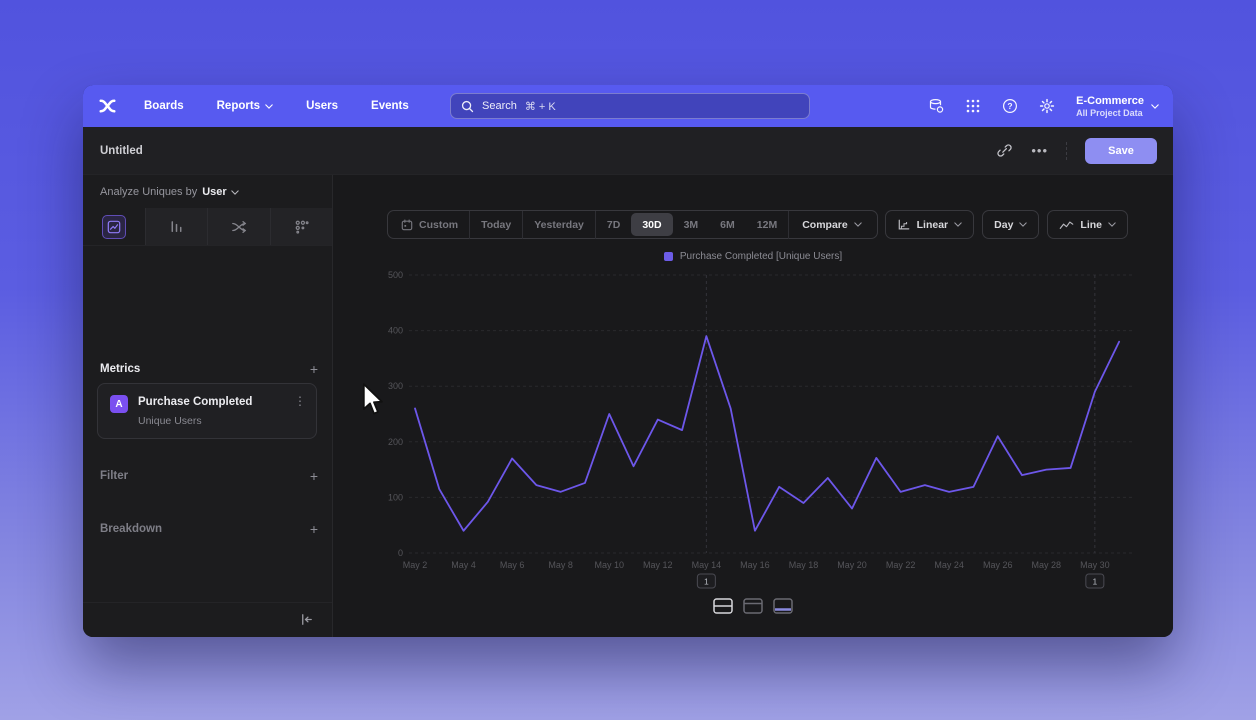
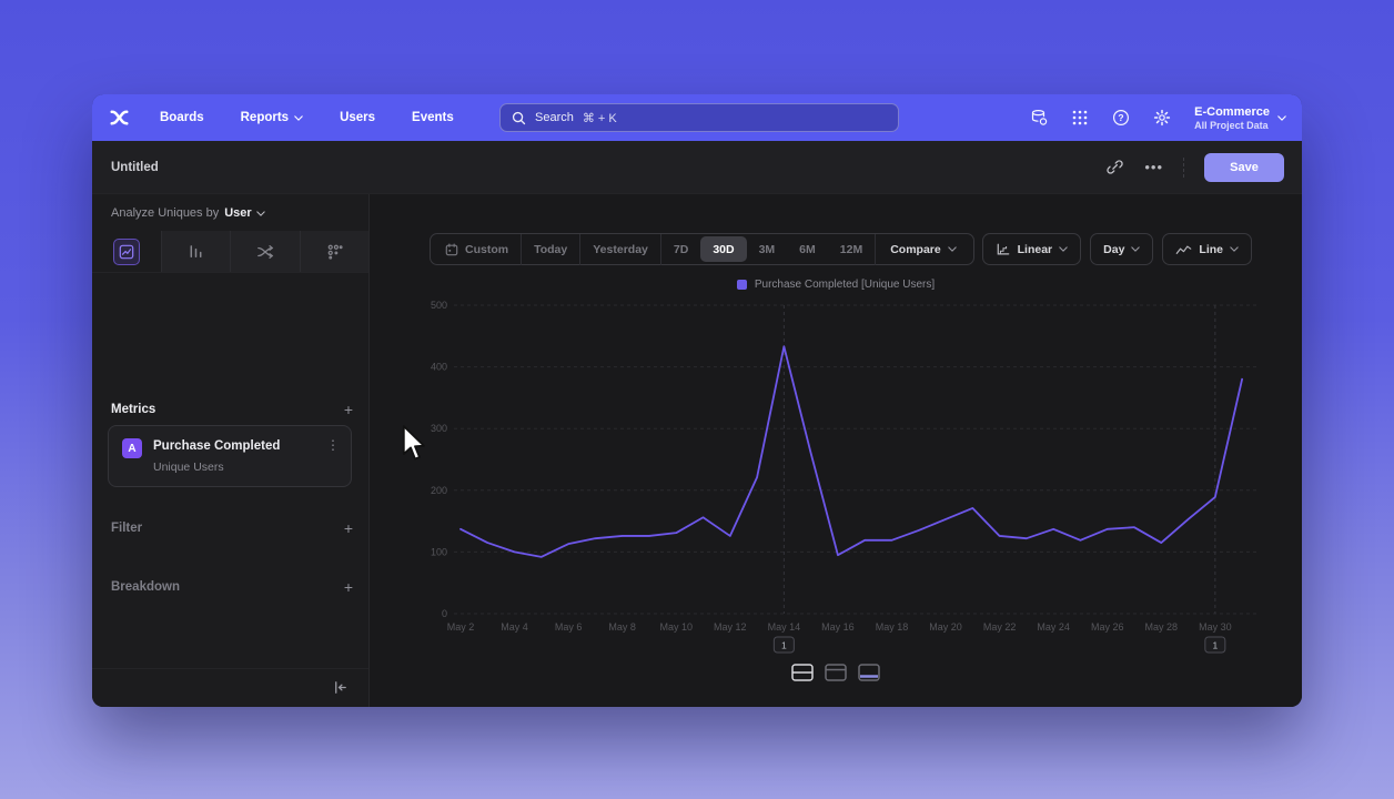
May 2: 260 -> 140
May 4: 40 -> 100
May 6: 170 -> 110
May 8: 110 -> 130
May 10: 250 -> 130
May 12: 240 -> 130
May 14: 390 -> 430
May 16: 40 -> 100
May 18: 90 -> 120
May 20: 80 -> 150
May 22: 110 -> 130
May 24: 110 -> 140
May 26: 210 -> 140
May 28: 150 -> 120
May 30: 290 -> 190
